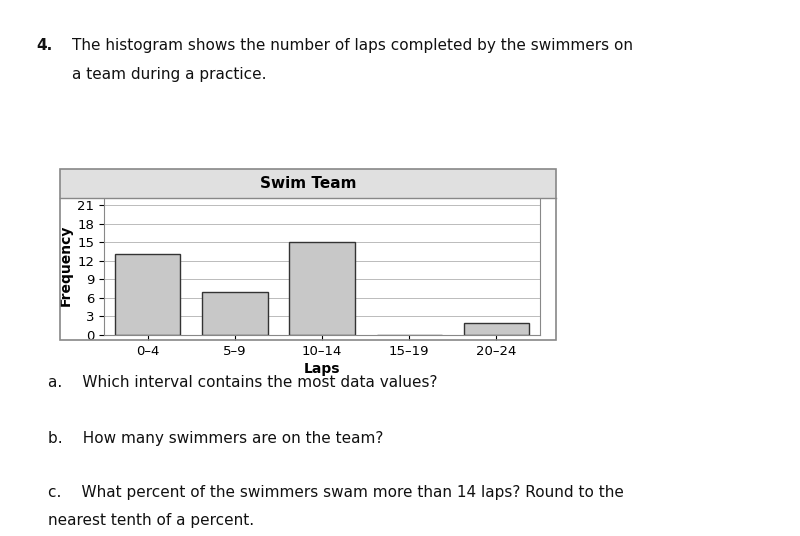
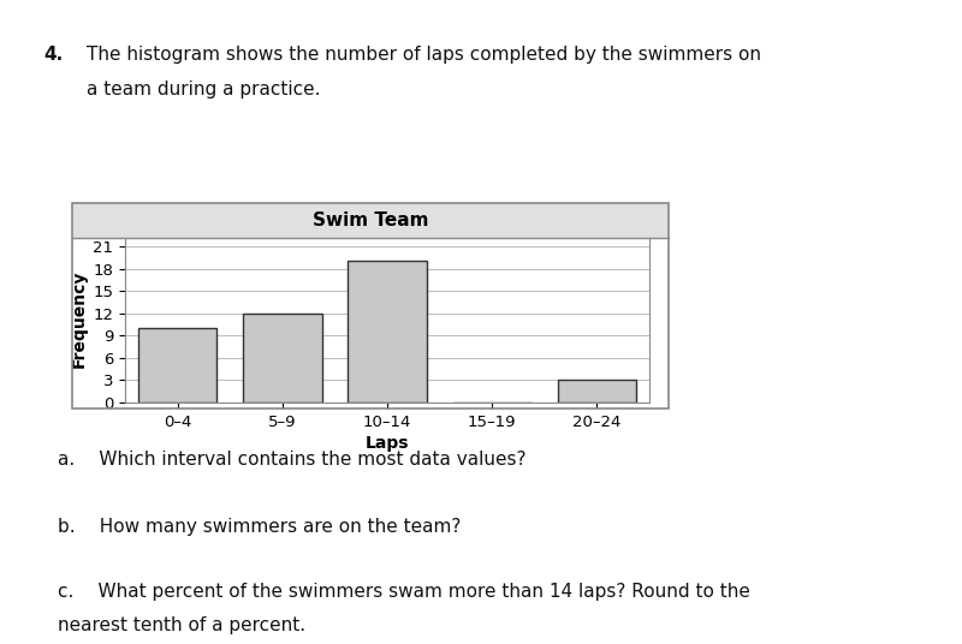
0–4: 13 -> 10
5–9: 7 -> 12
10–14: 15 -> 19
20–24: 2 -> 3
